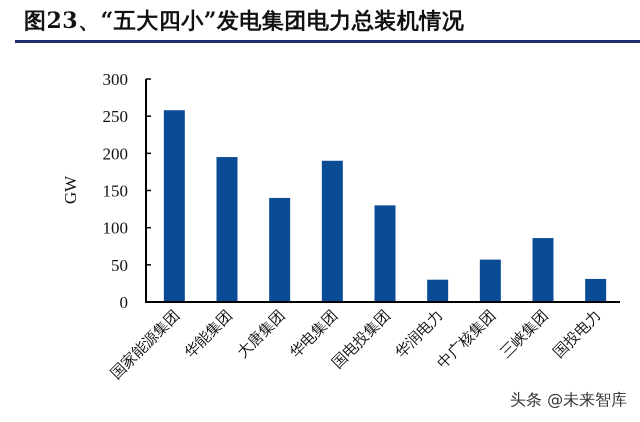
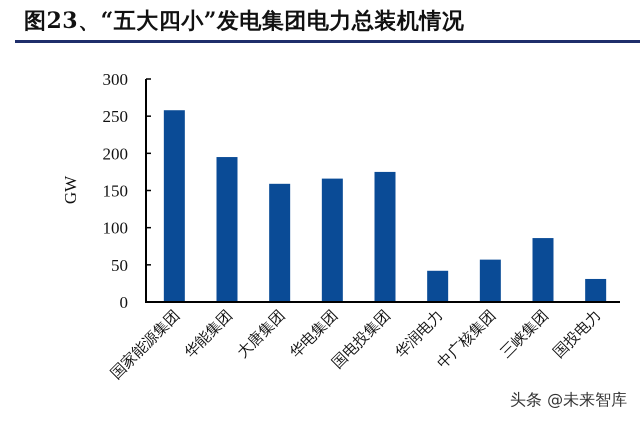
大唐集团: 140 -> 160
华电集团: 190 -> 170
国电投集团: 130 -> 180
华润电力: 30 -> 40
